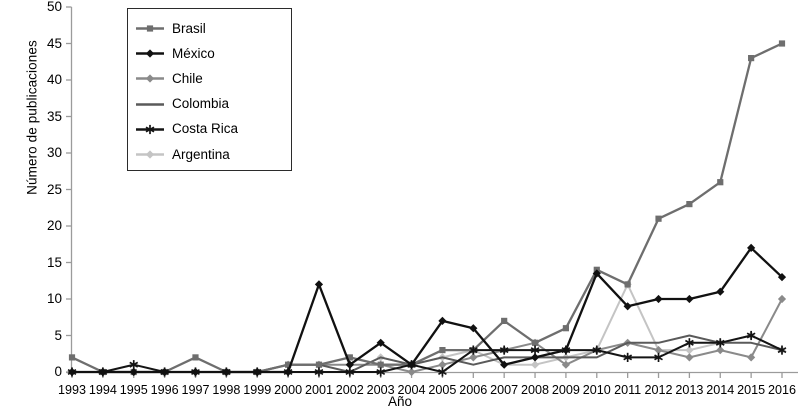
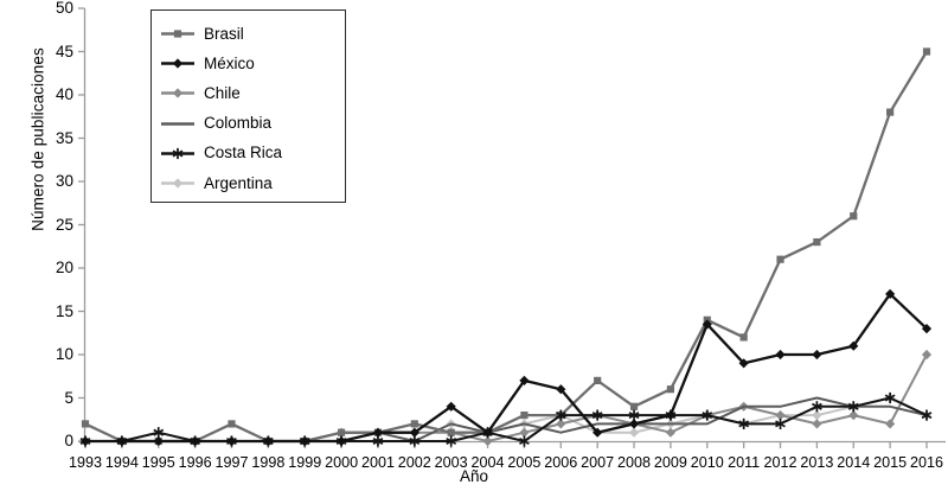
México/2001: 12 -> 1
Chile/2008: 4 -> 2
Argentina/2011: 12 -> 2
Brasil/2015: 43 -> 38
